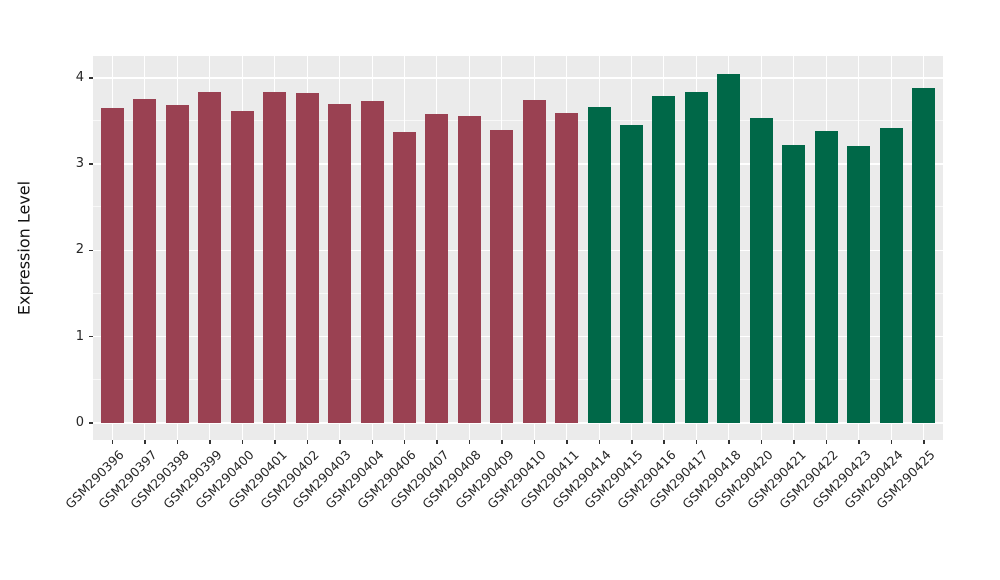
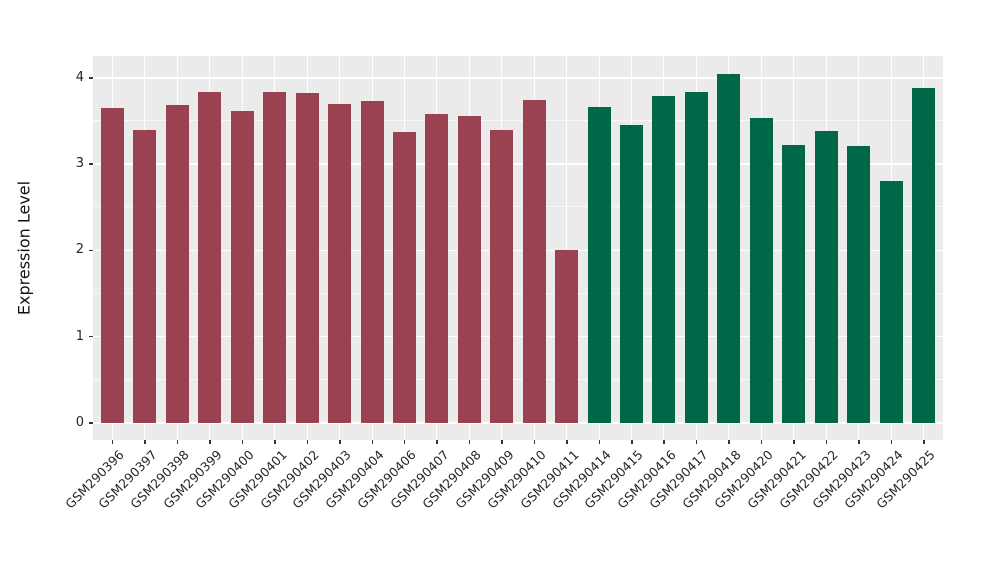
GSM290397: 3.8 -> 3.4
GSM290411: 3.6 -> 2.0
GSM290424: 3.4 -> 2.8
